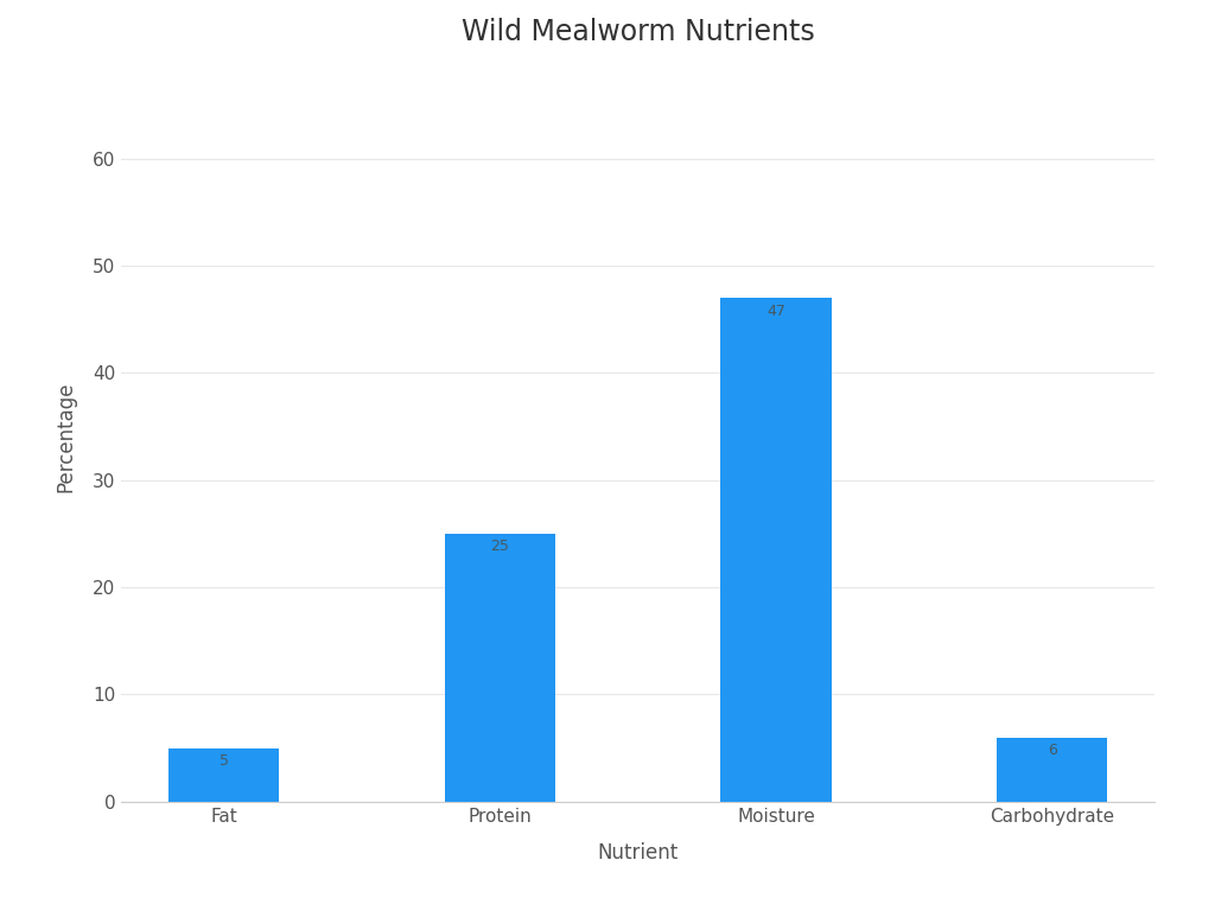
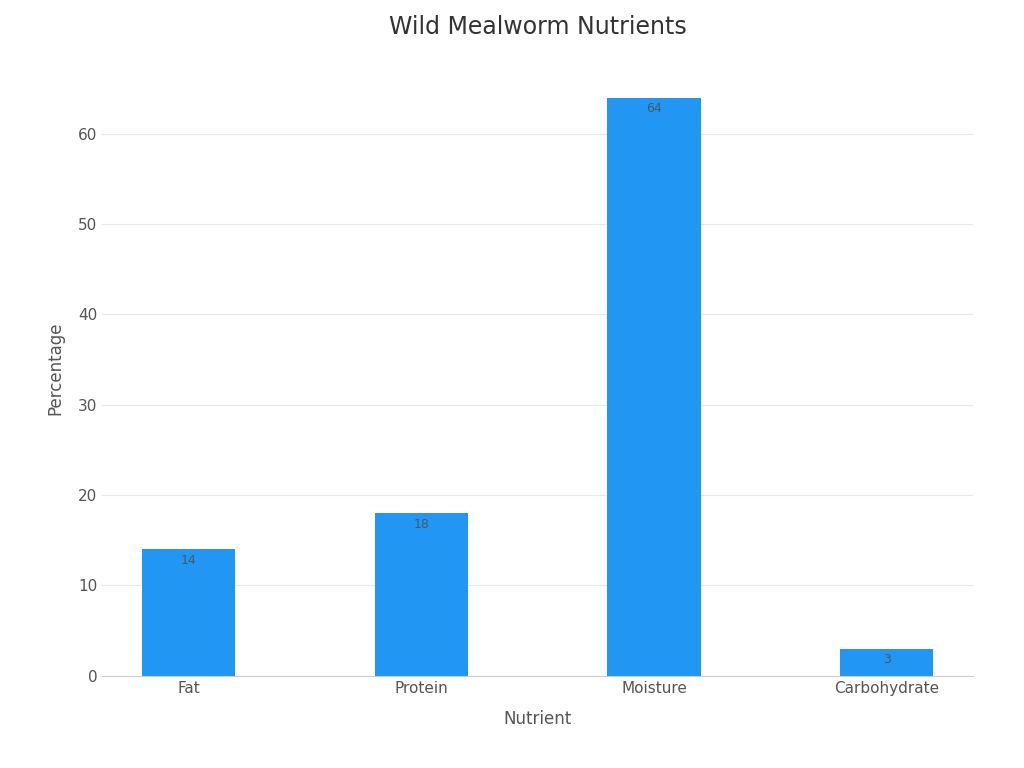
Fat: 5 -> 14
Protein: 25 -> 18
Moisture: 47 -> 64
Carbohydrate: 6 -> 3
